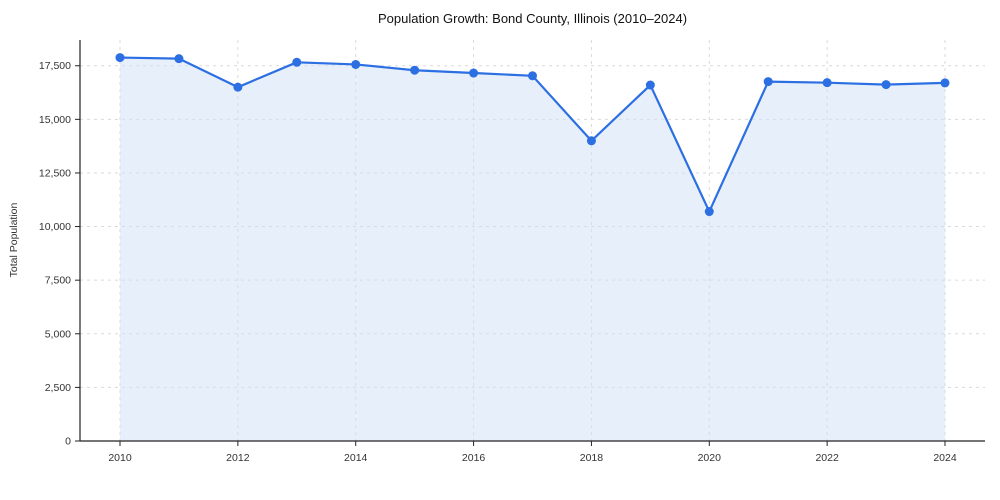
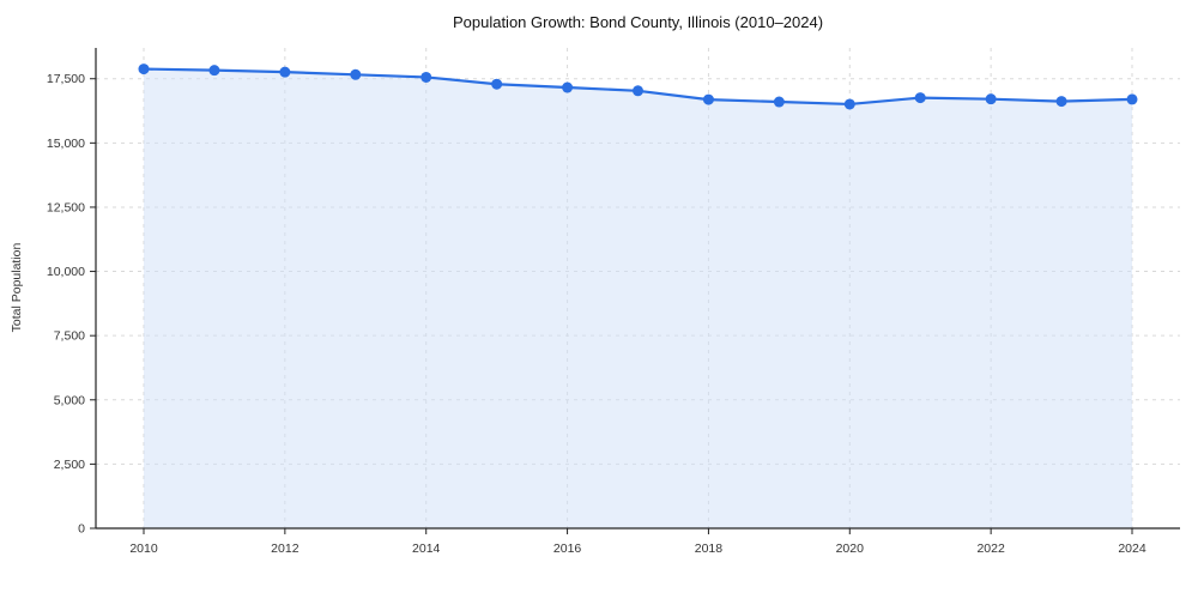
2012: 16500 -> 17800
2018: 14000 -> 16700
2020: 10700 -> 16500
